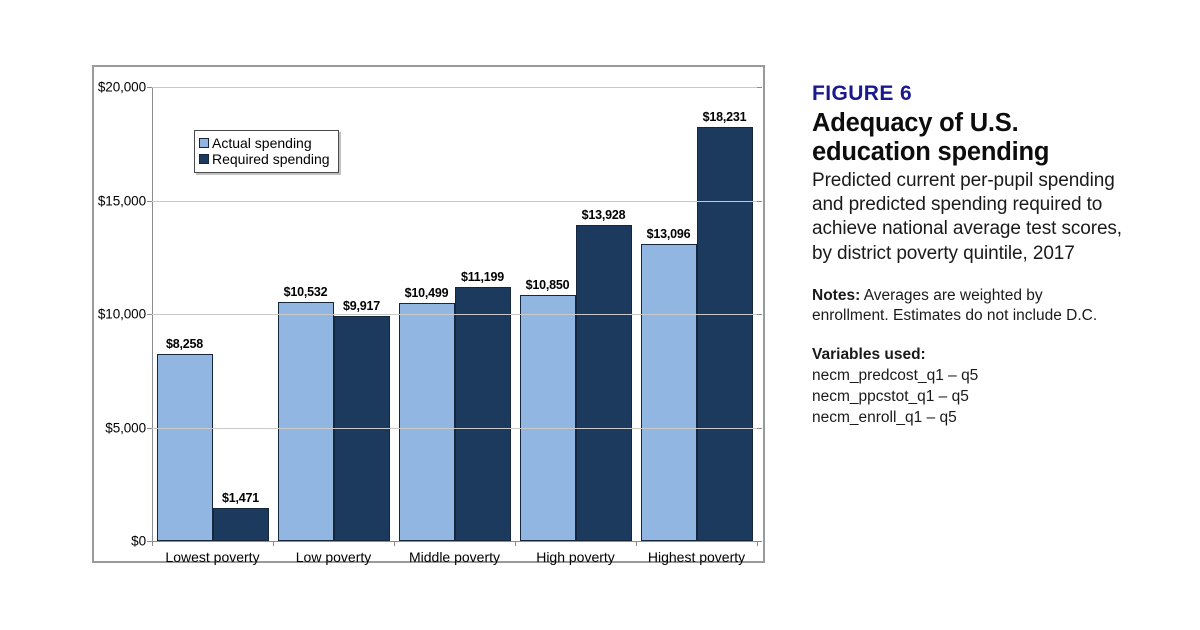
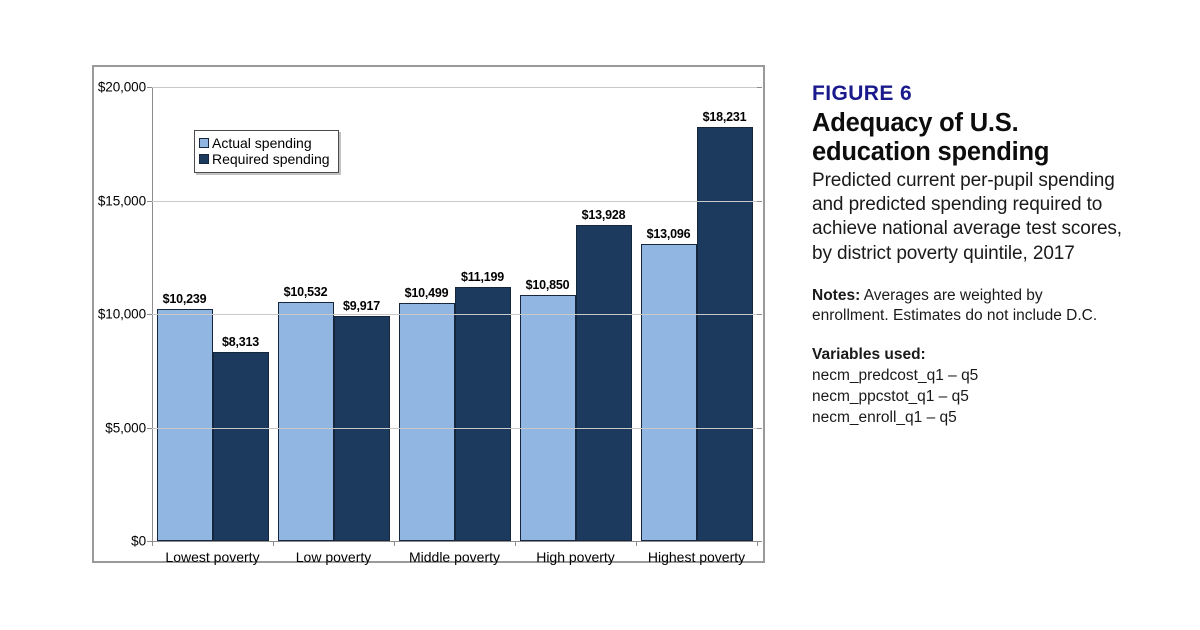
Actual spending/Lowest poverty: $8,258 -> $10,239
Required spending/Lowest poverty: $1,471 -> $8,313
